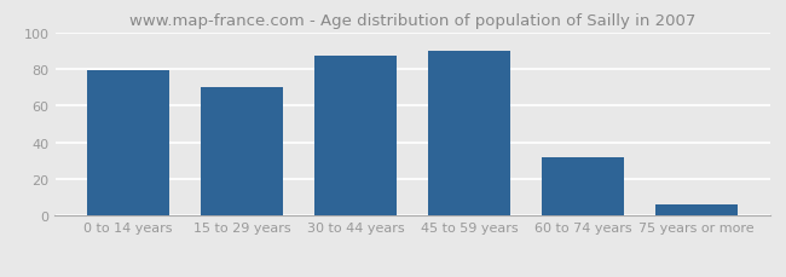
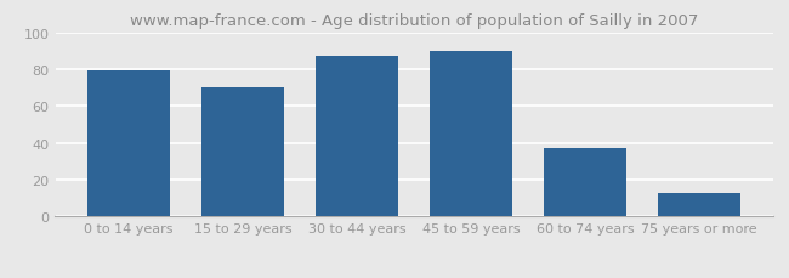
60 to 74 years: 32 -> 37
75 years or more: 6 -> 13
